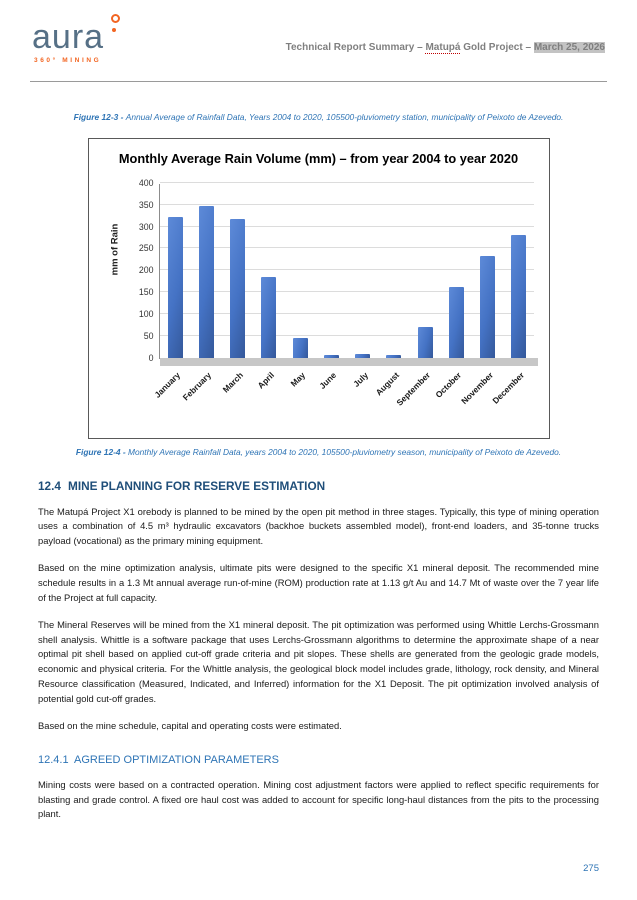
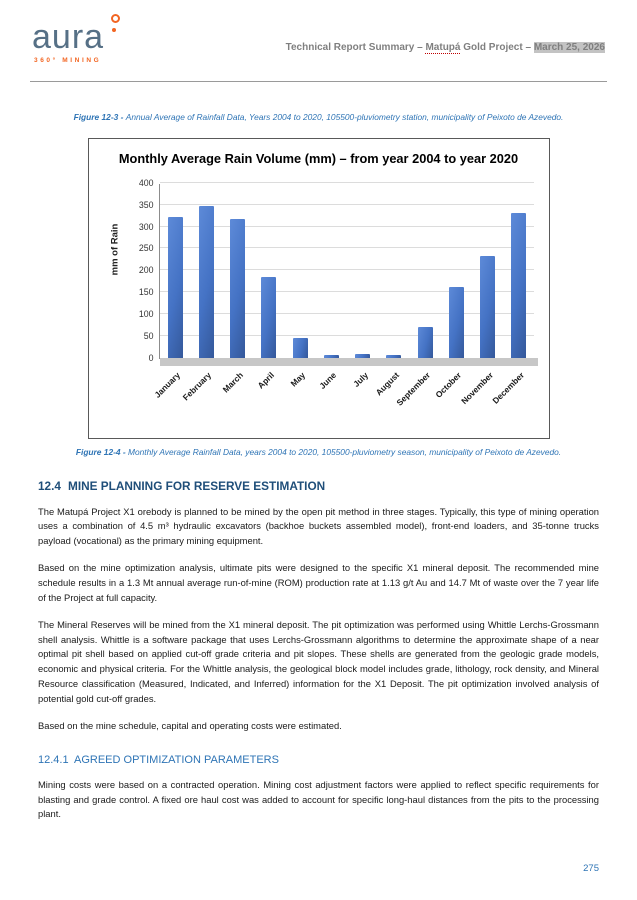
December: 280 -> 330
